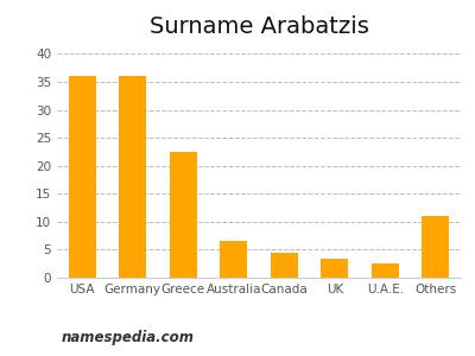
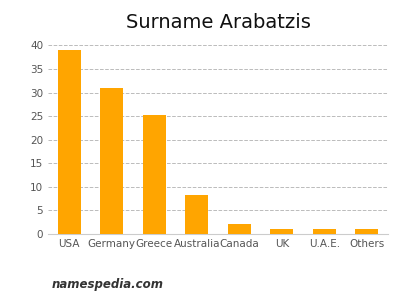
USA: 36.0 -> 39.0
Germany: 36.0 -> 31.0
Greece: 22.5 -> 25.2
Australia: 6.5 -> 8.2
Canada: 4.5 -> 2.1
UK: 3.5 -> 1.0
U.A.E.: 2.5 -> 1.0
Others: 11.0 -> 1.0
